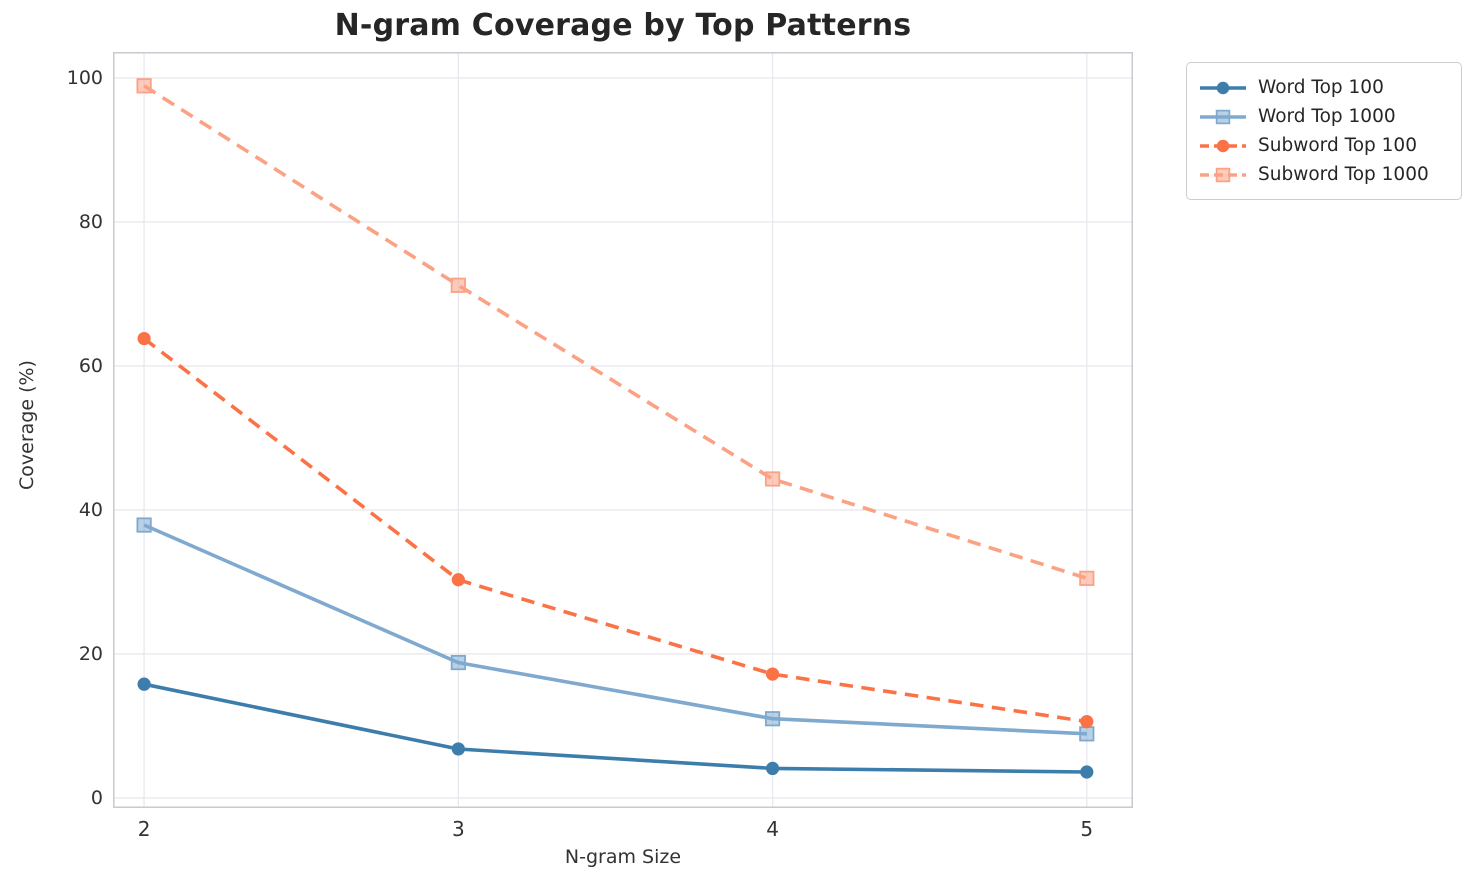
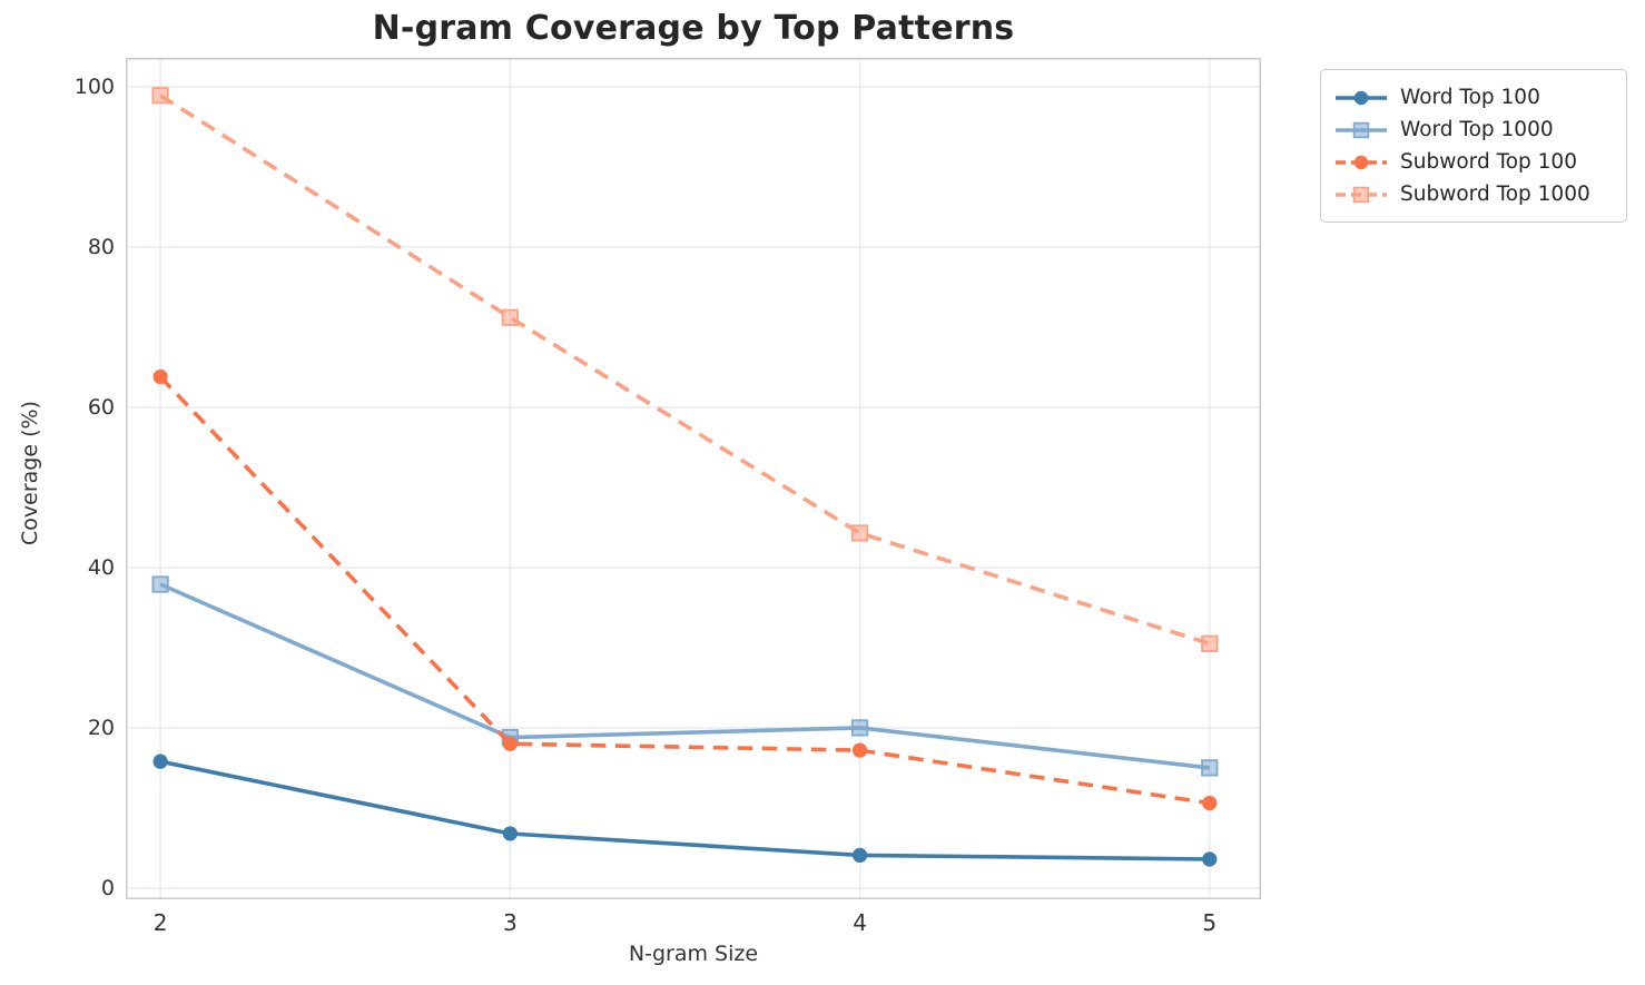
Subword Top 100/3: 30 -> 18
Word Top 1000/4: 11 -> 20
Word Top 1000/5: 9 -> 15
